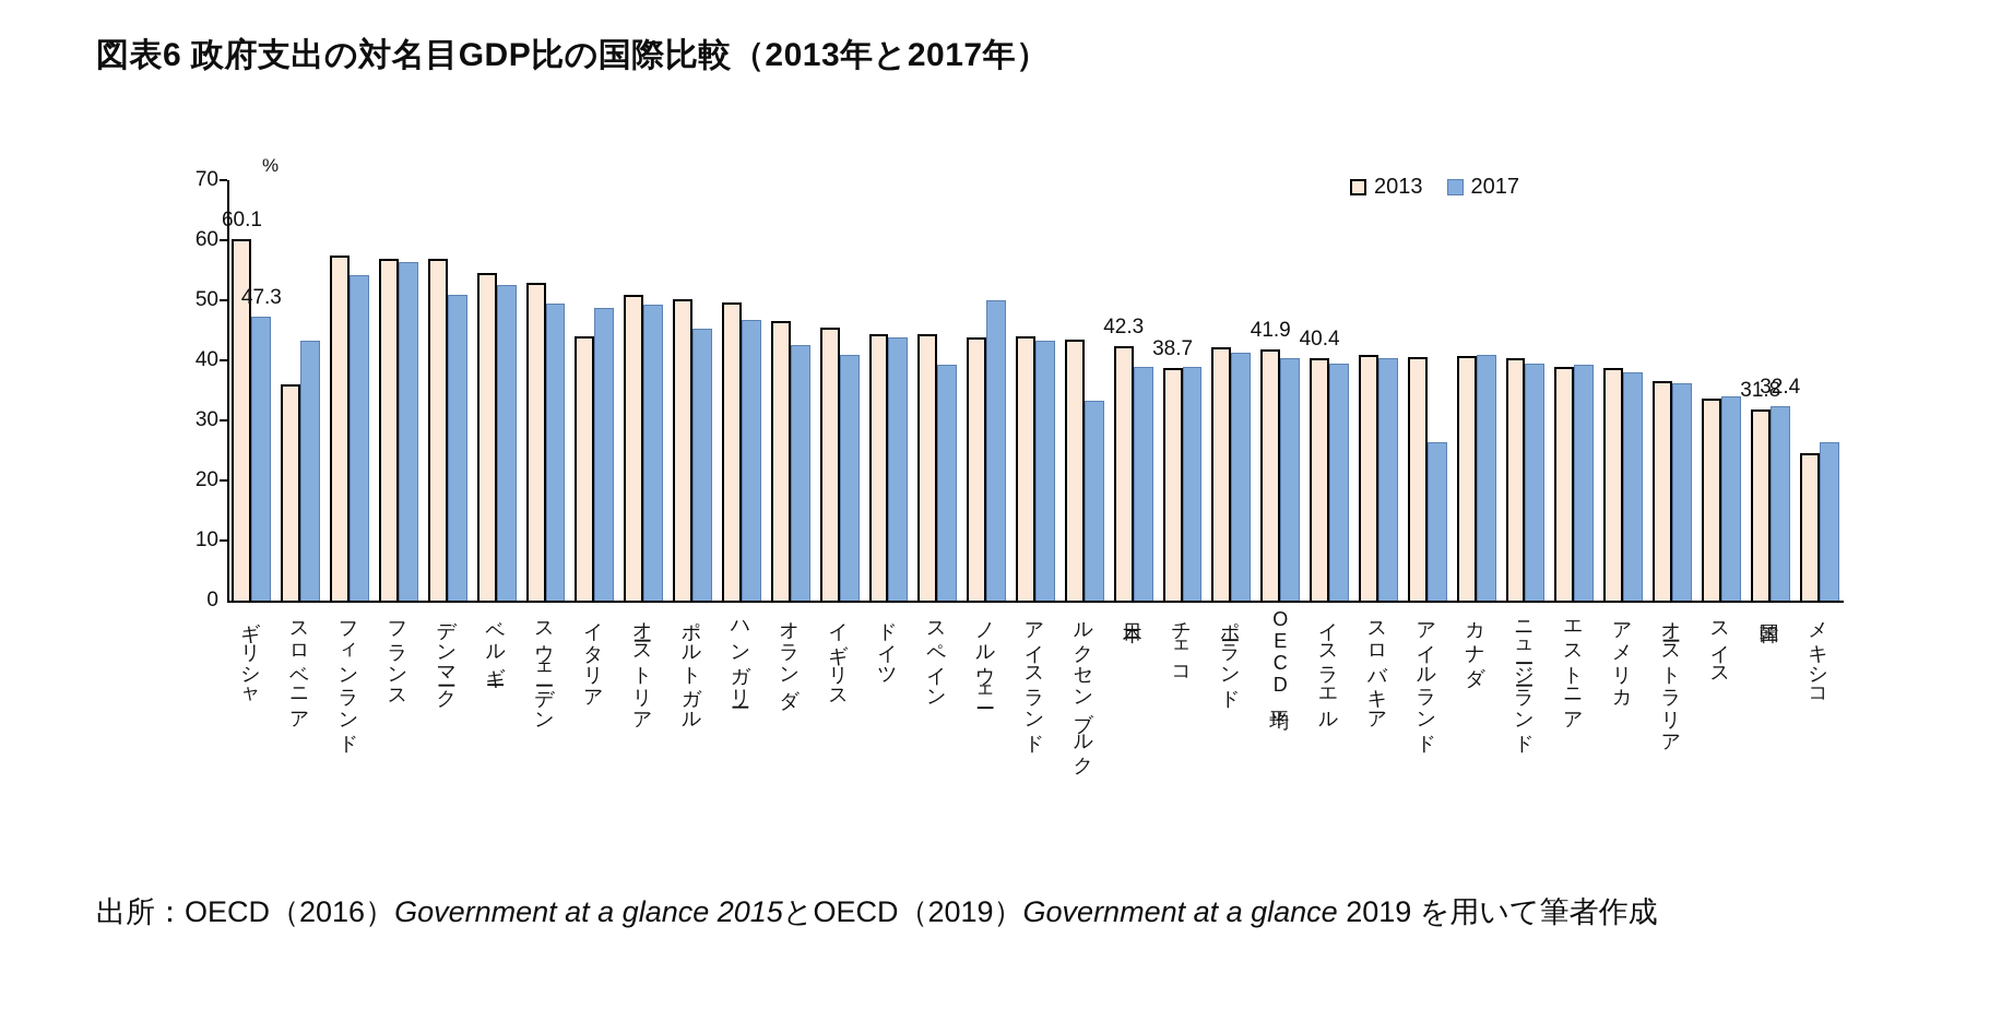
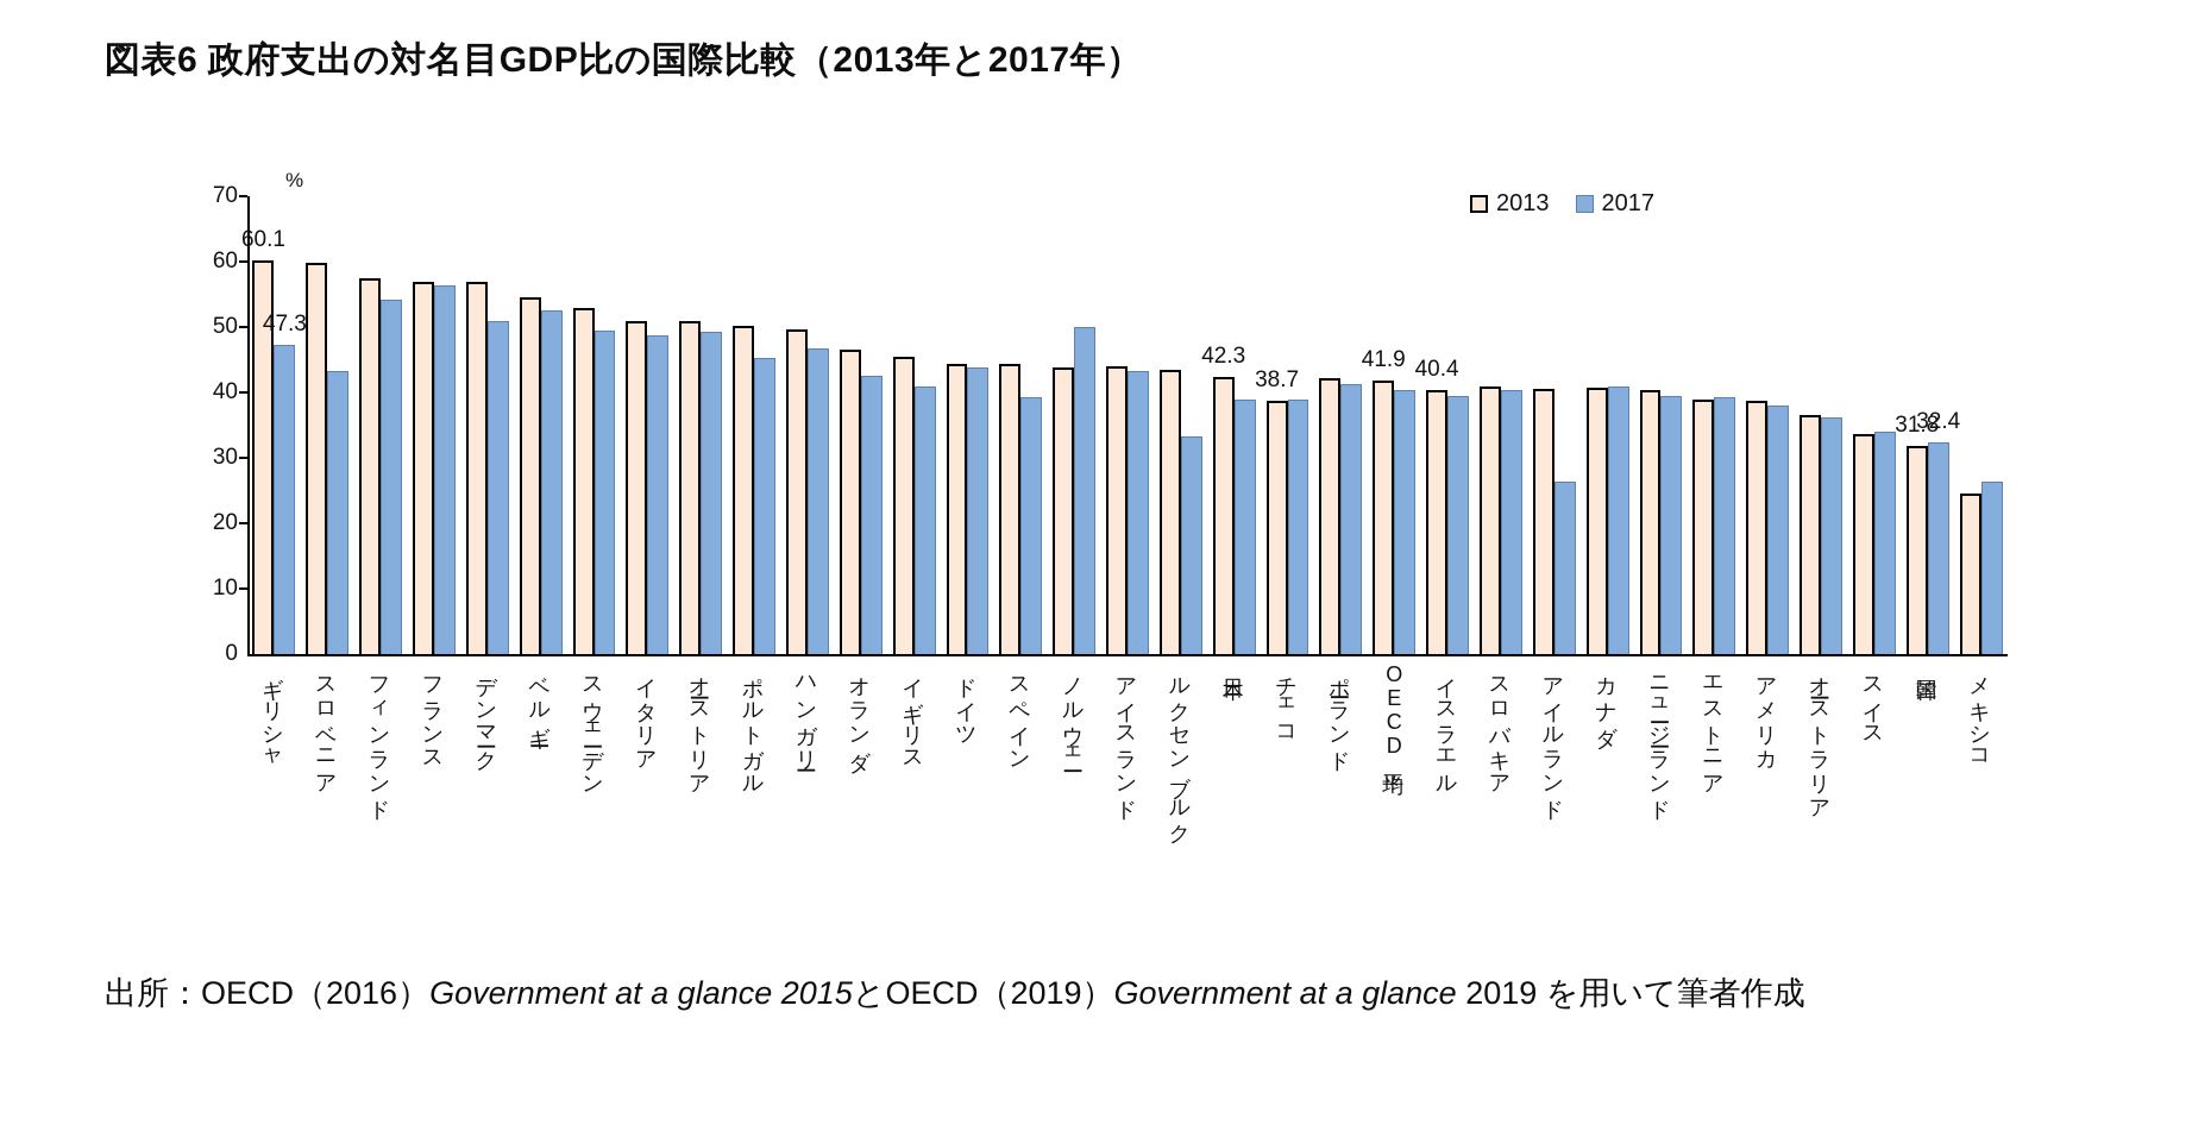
2013/スロベニア: 36 -> 60
2013/イタリア: 44 -> 51
